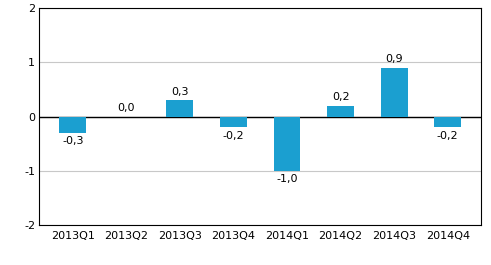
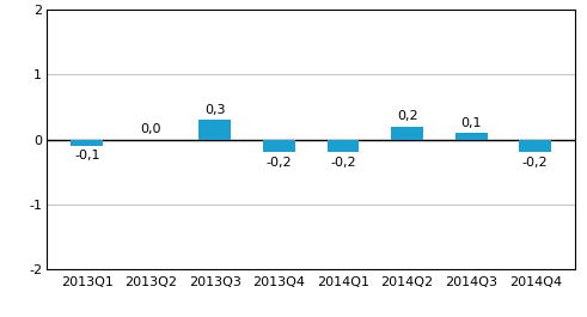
2013Q1: -0,3 -> -0,1
2014Q1: -1,0 -> -0,2
2014Q3: 0,9 -> 0,1
